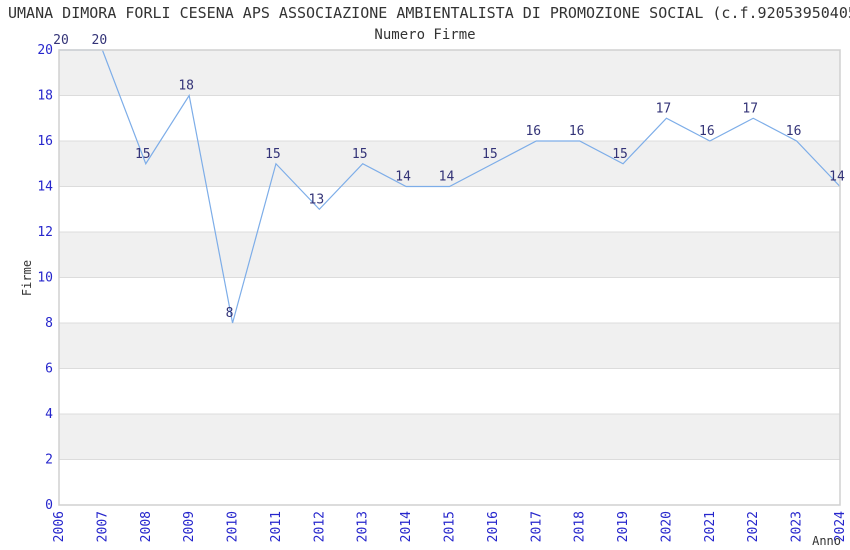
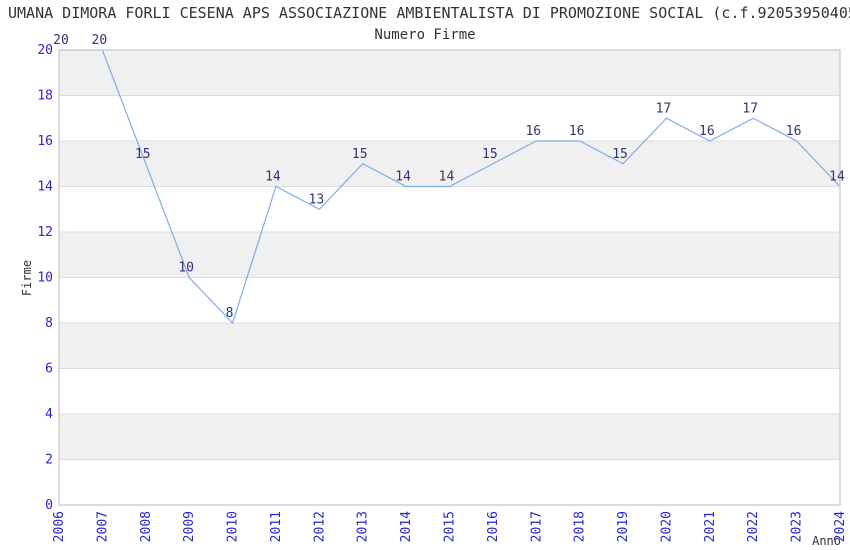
2009: 18 -> 10
2011: 15 -> 14
